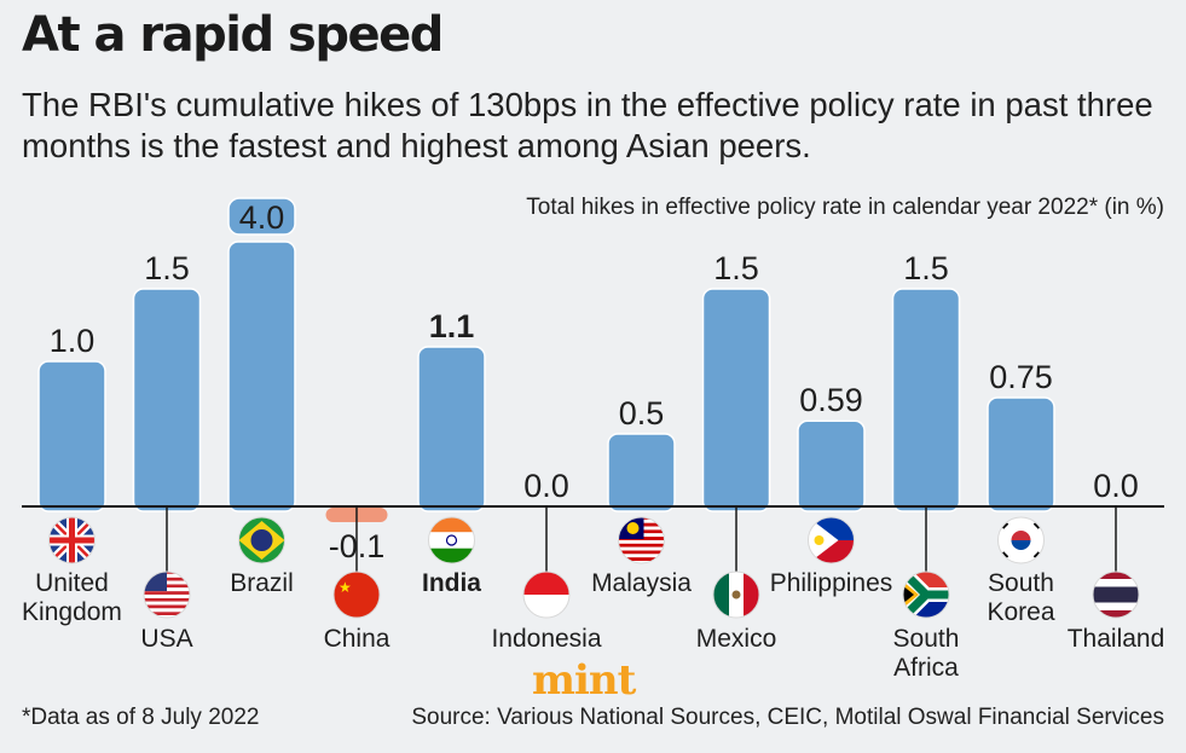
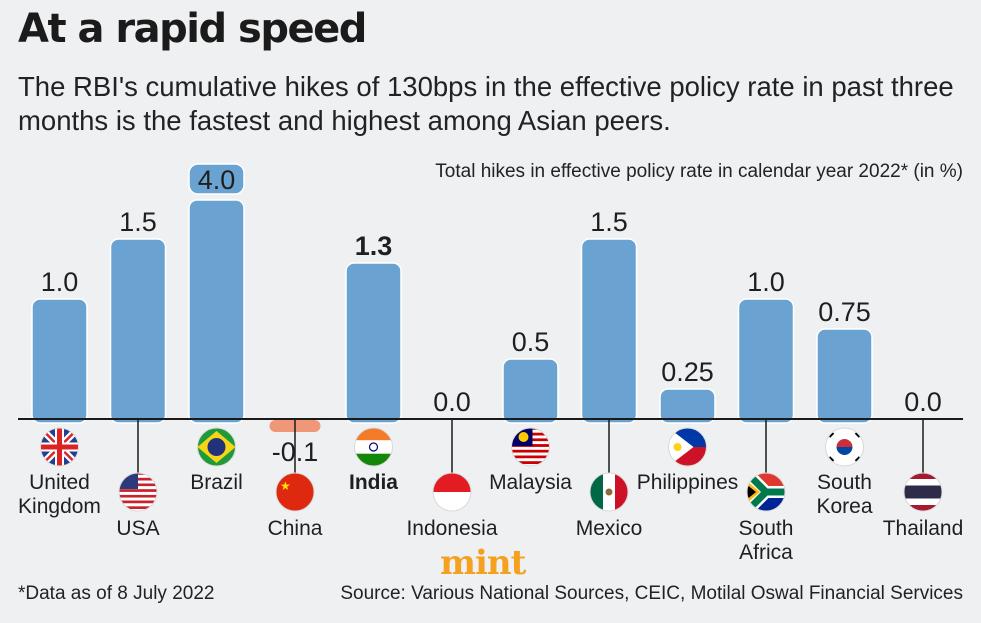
India: 1.1 -> 1.3
Philippines: 0.59 -> 0.25
South Africa: 1.5 -> 1.0
